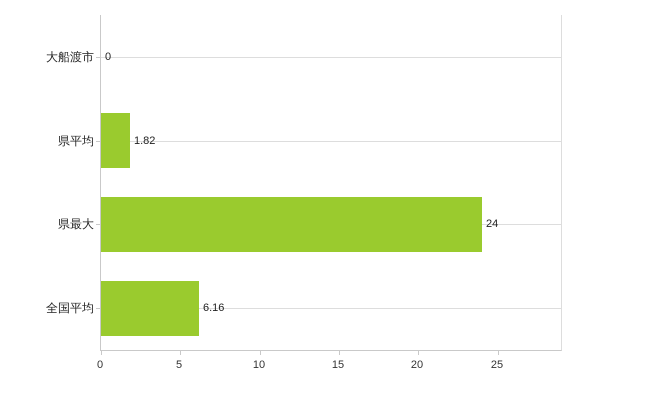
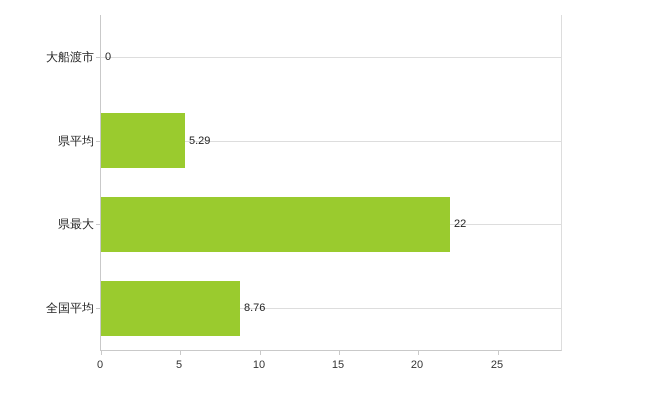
県平均: 1.82 -> 5.29
県最大: 24 -> 22
全国平均: 6.16 -> 8.76
